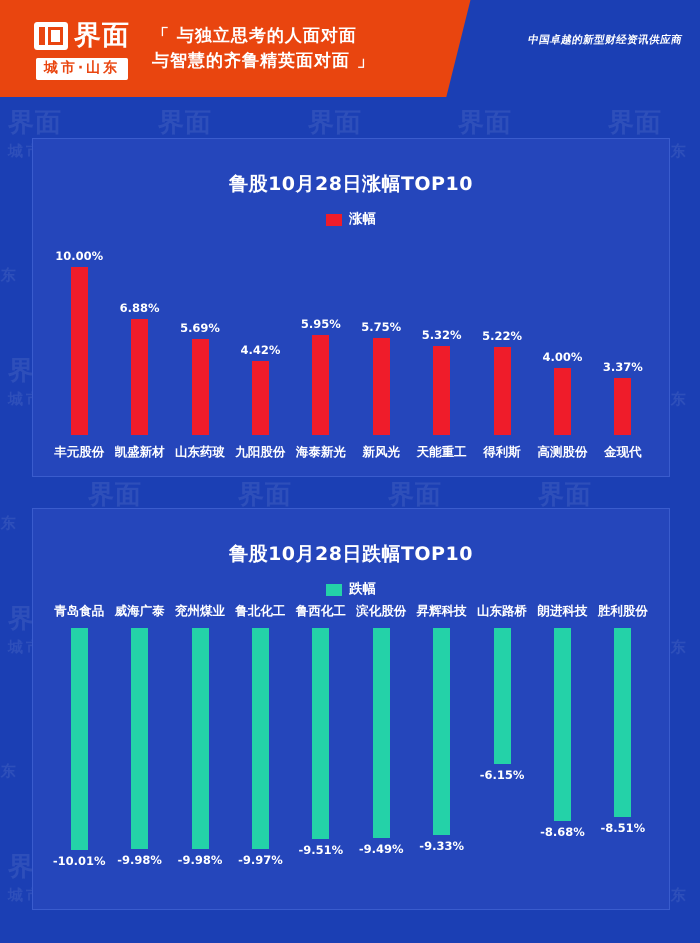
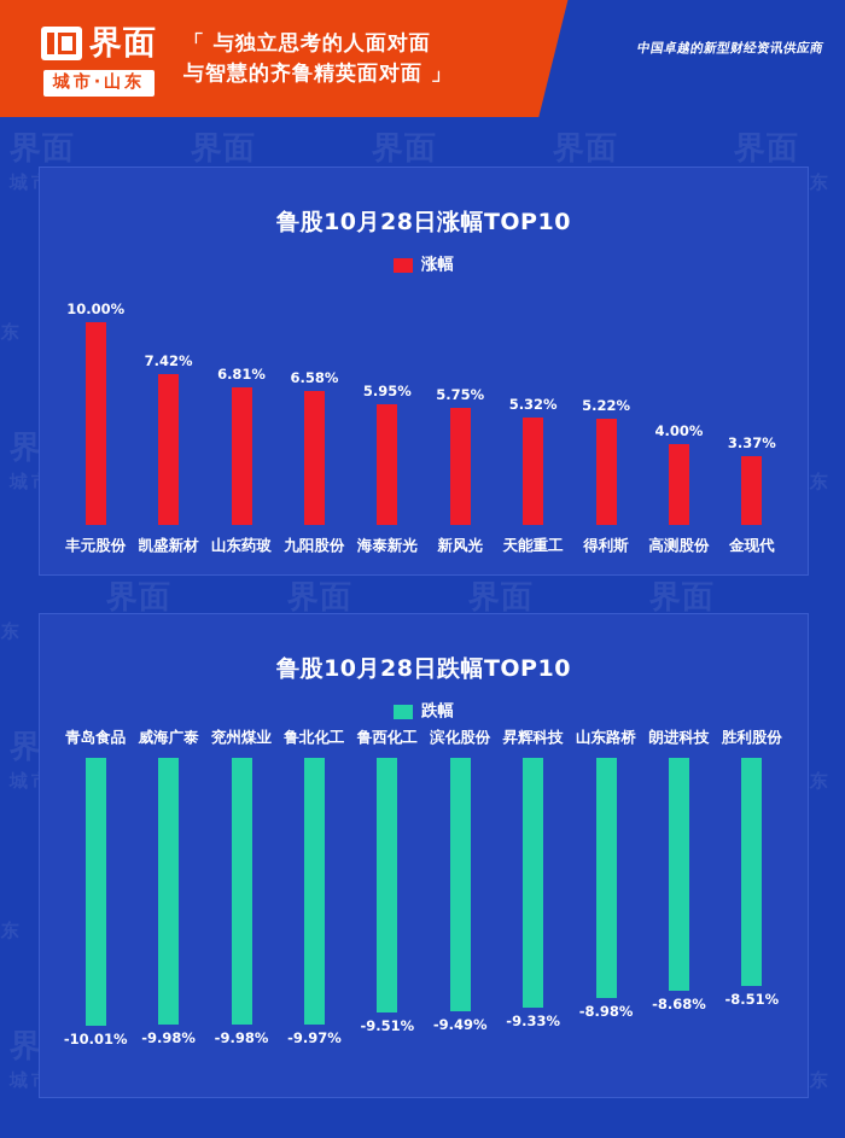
鲁股10月28日涨幅TOP10/凯盛新材: 6.88% -> 7.42%
鲁股10月28日涨幅TOP10/山东药玻: 5.69% -> 6.81%
鲁股10月28日涨幅TOP10/九阳股份: 4.42% -> 6.58%
鲁股10月28日跌幅TOP10/山东路桥: -6.15% -> -8.98%
